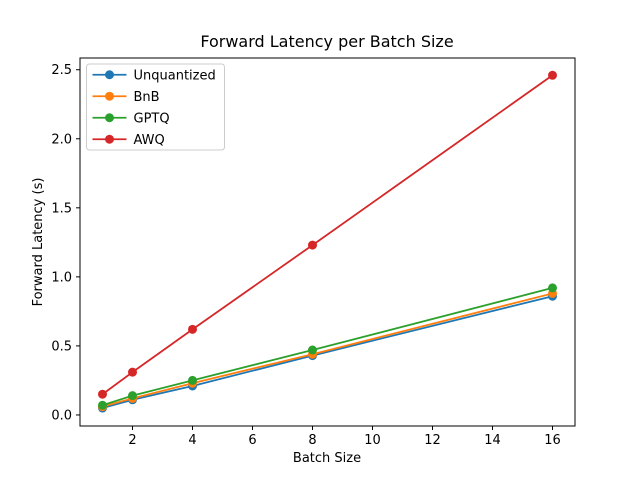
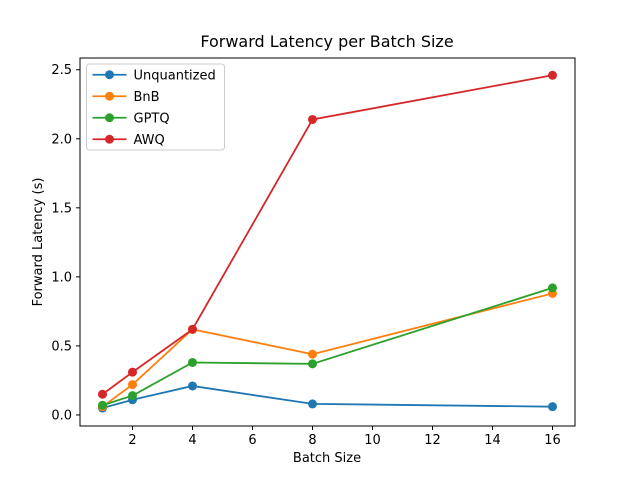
BnB/2: 0.12 -> 0.22
BnB/4: 0.23 -> 0.62
GPTQ/4: 0.25 -> 0.38
Unquantized/8: 0.43 -> 0.08
GPTQ/8: 0.47 -> 0.37
AWQ/8: 1.23 -> 2.14
Unquantized/16: 0.86 -> 0.06
